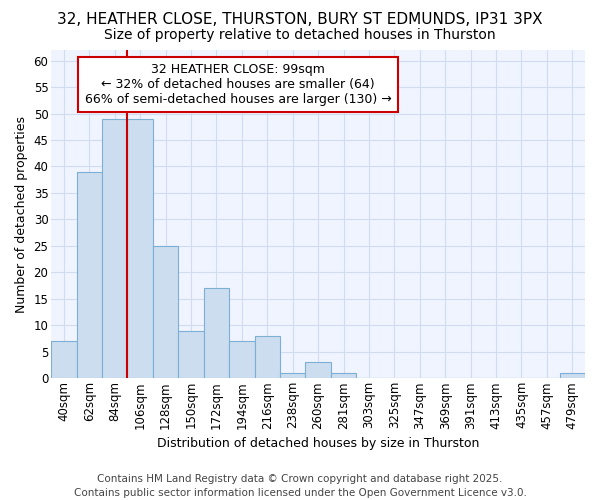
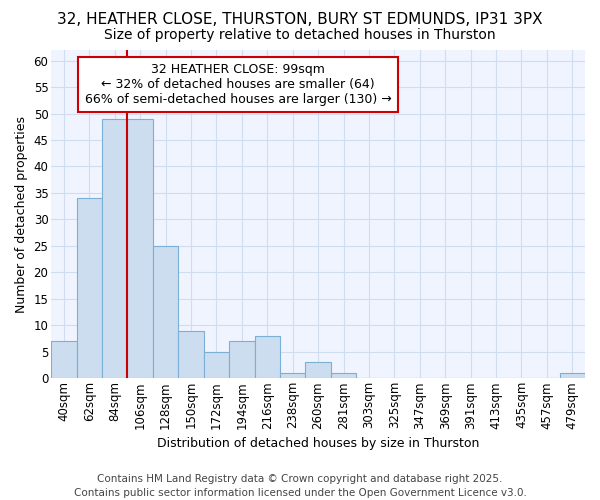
62sqm: 39 -> 34
172sqm: 17 -> 5
